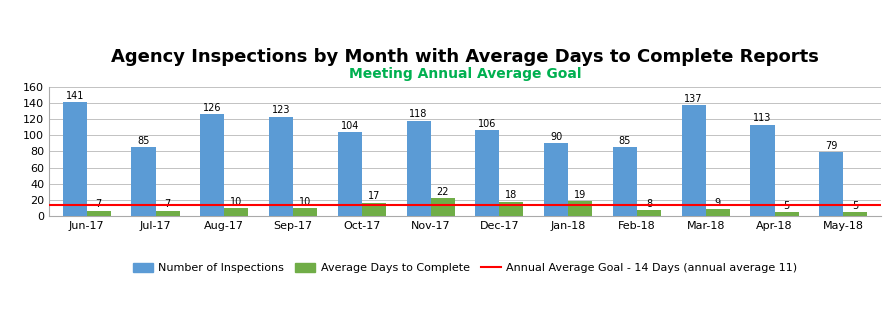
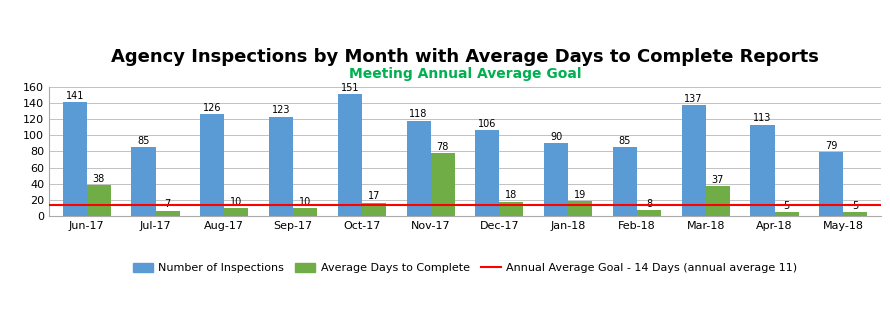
Average Days to Complete/Jun-17: 7 -> 38
Number of Inspections/Oct-17: 104 -> 151
Average Days to Complete/Nov-17: 22 -> 78
Average Days to Complete/Mar-18: 9 -> 37
